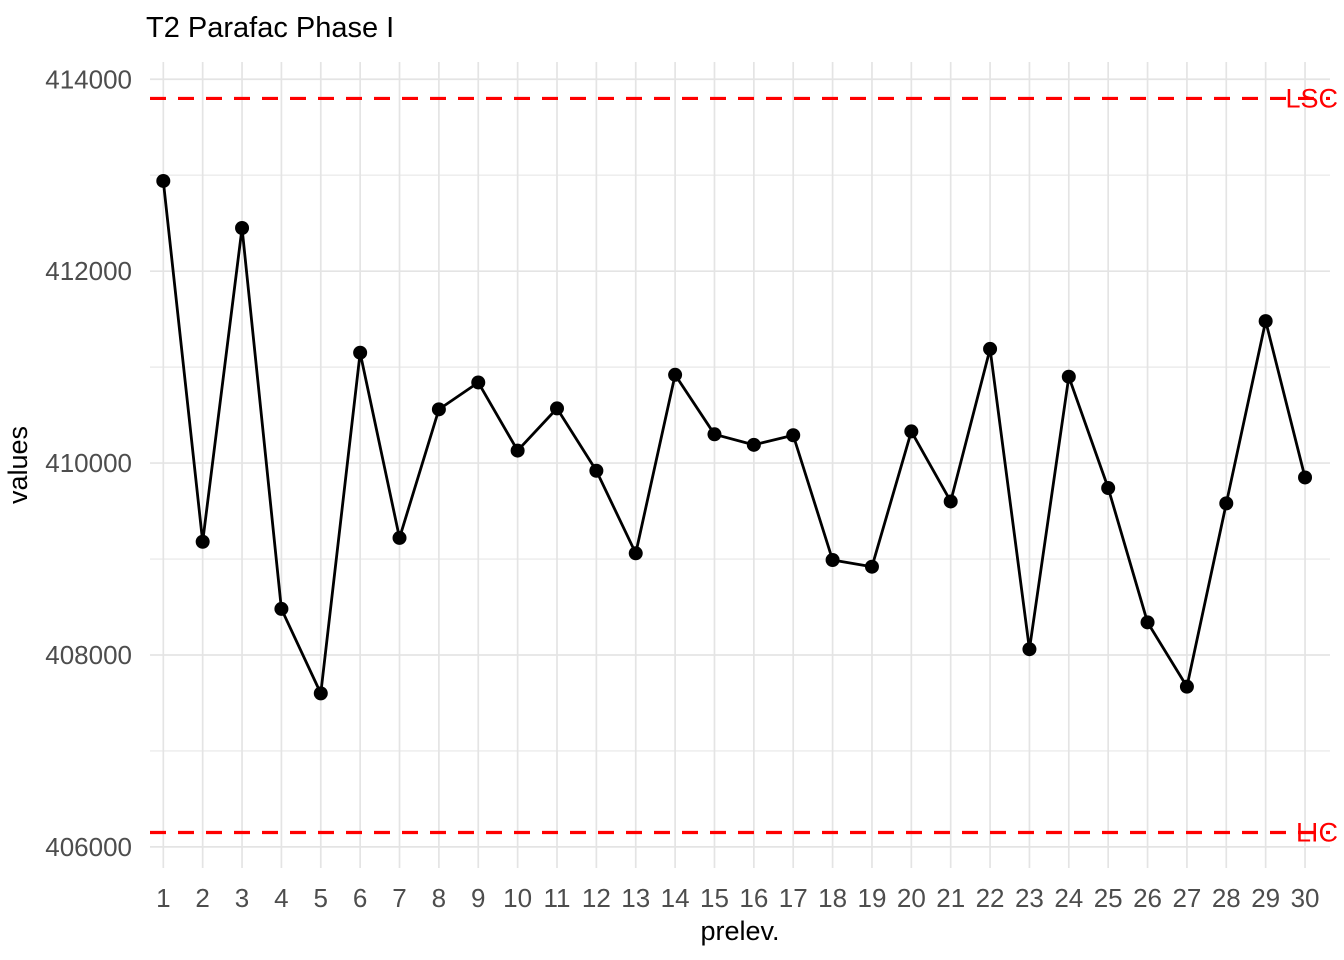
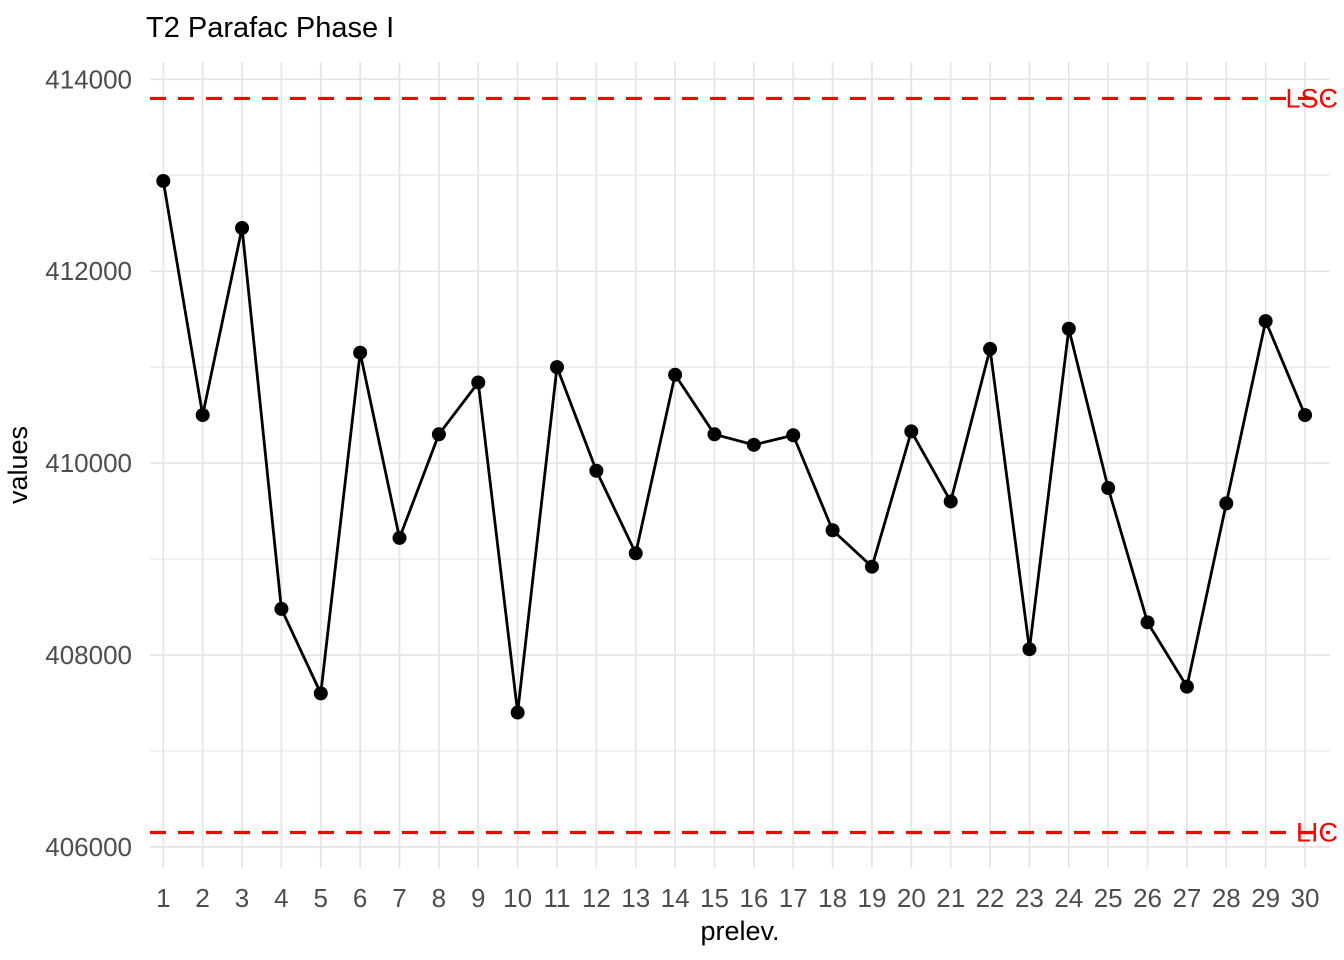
2: 409200 -> 410500
8: 410600 -> 410300
10: 410100 -> 407400
11: 410600 -> 411000
18: 409000 -> 409300
24: 410900 -> 411400
30: 409800 -> 410500
